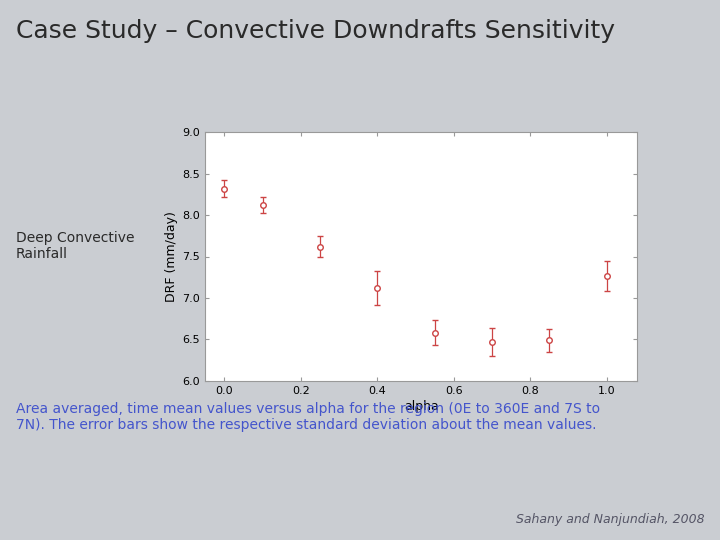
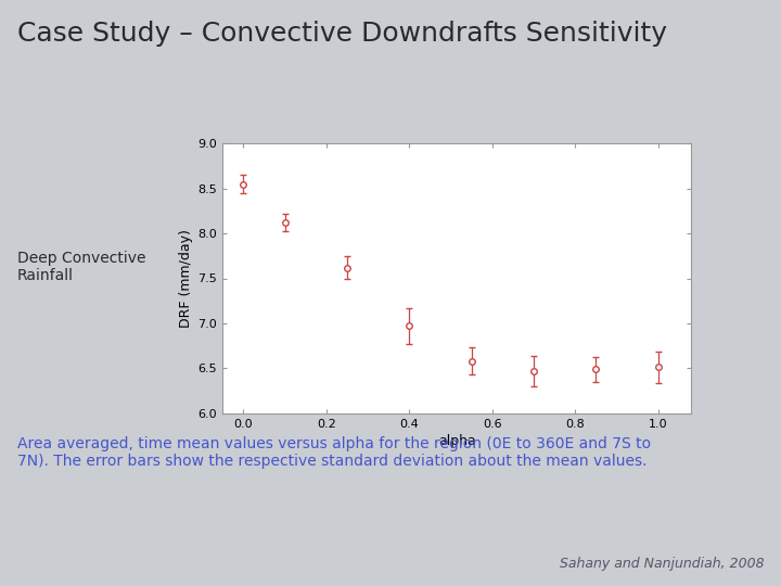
0.0: 8.32 -> 8.55
0.4: 7.12 -> 6.97
1.0: 7.26 -> 6.51
